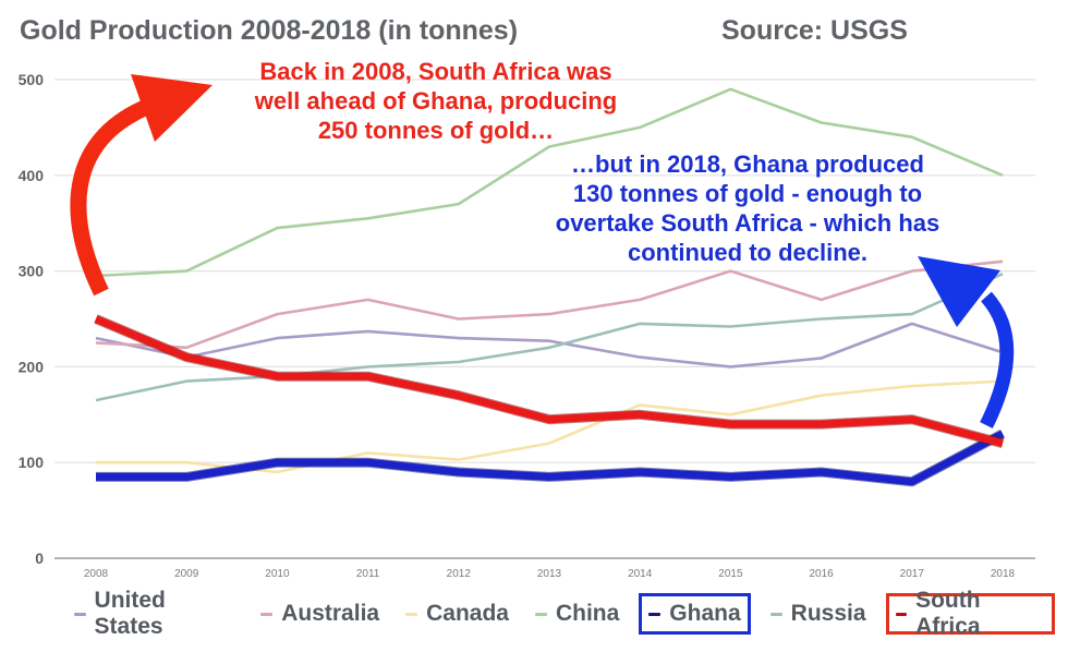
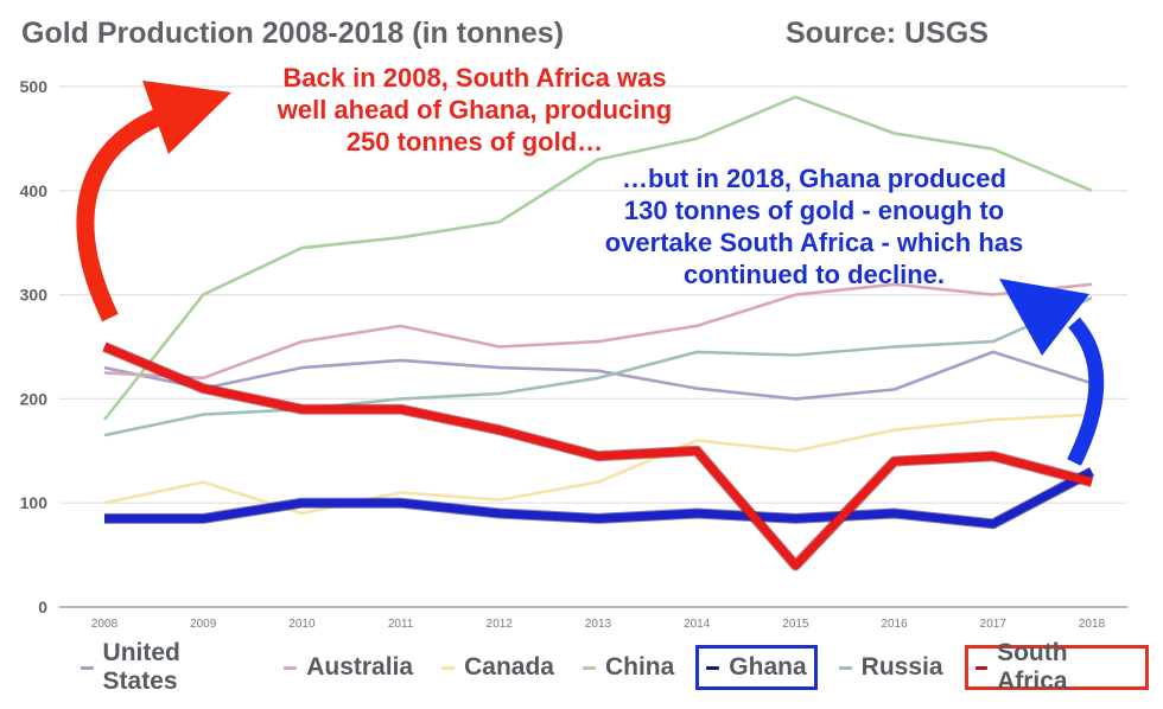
China/2008: 300 -> 180
Canada/2009: 100 -> 120
South Africa/2015: 140 -> 40
Australia/2016: 270 -> 310
